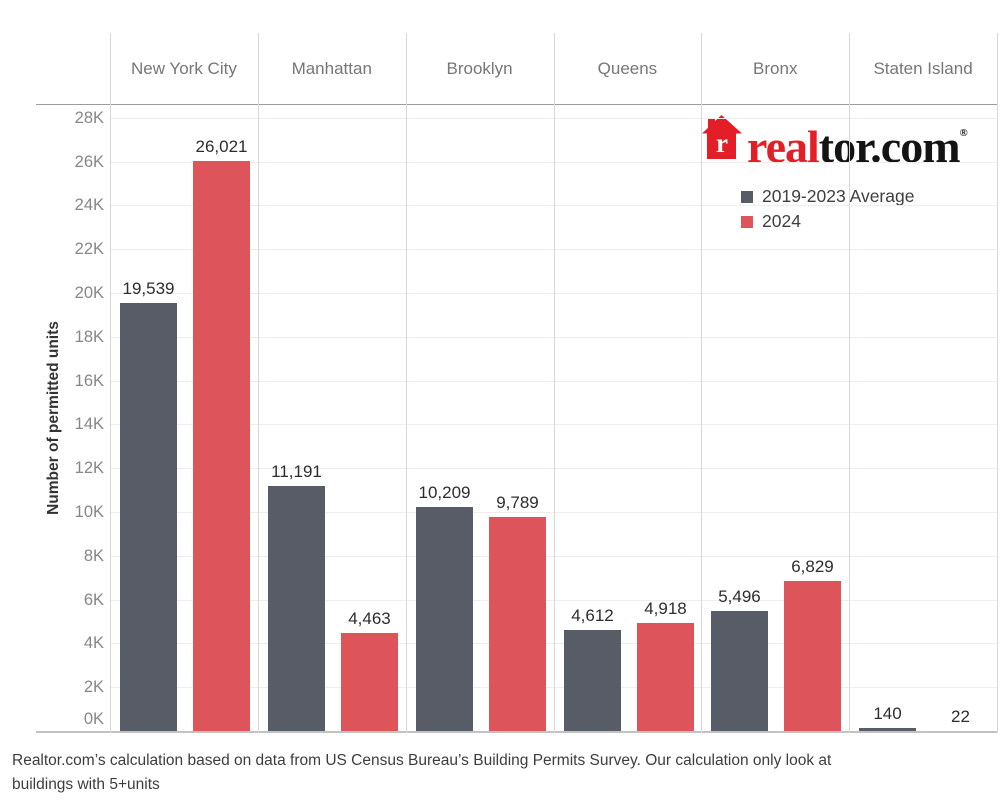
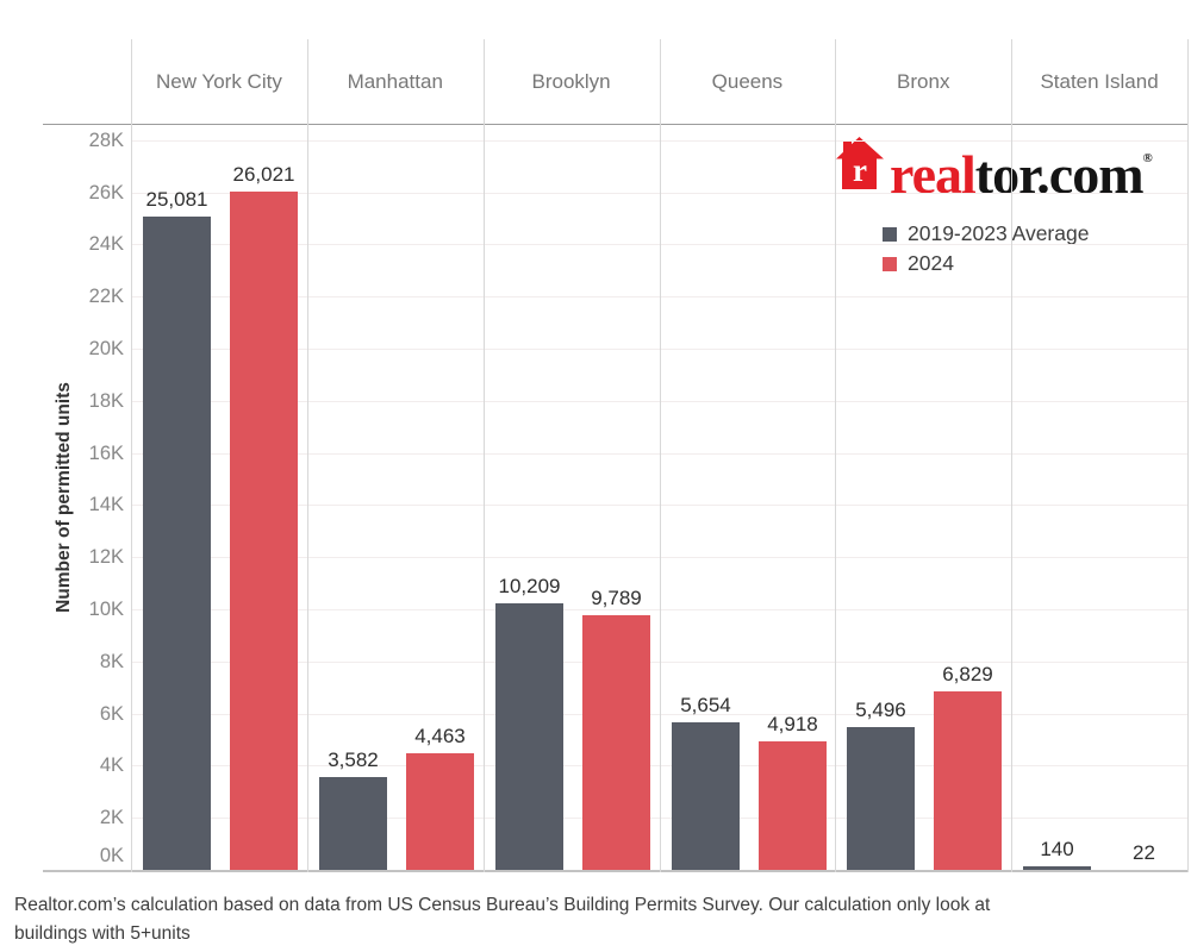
2019-2023 Average/New York City: 19,539 -> 25,081
2019-2023 Average/Manhattan: 11,191 -> 3,582
2019-2023 Average/Queens: 4,612 -> 5,654
